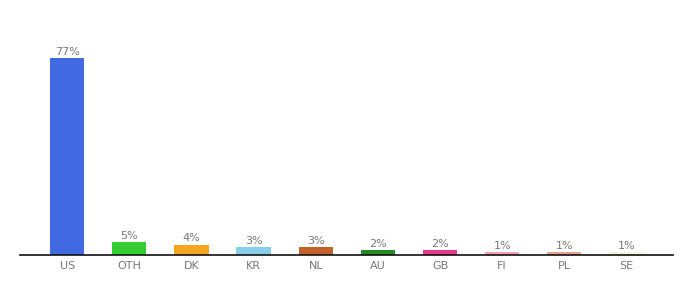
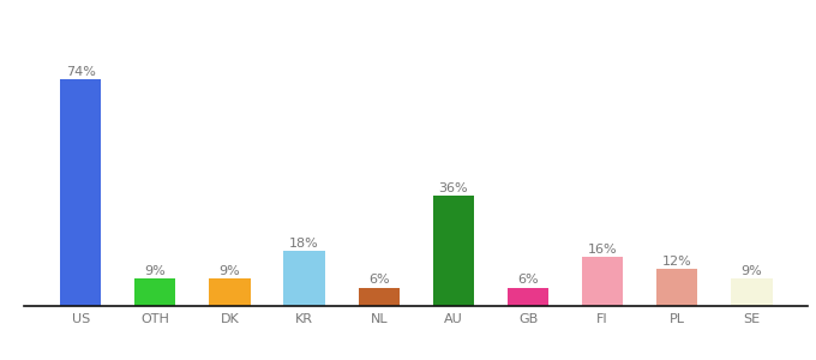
US: 77% -> 74%
OTH: 5% -> 9%
DK: 4% -> 9%
KR: 3% -> 18%
NL: 3% -> 6%
AU: 2% -> 36%
GB: 2% -> 6%
FI: 1% -> 16%
PL: 1% -> 12%
SE: 1% -> 9%
